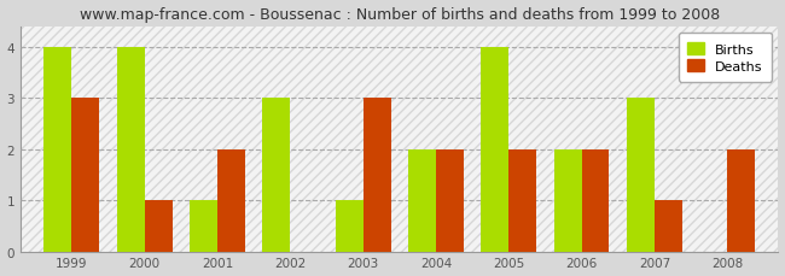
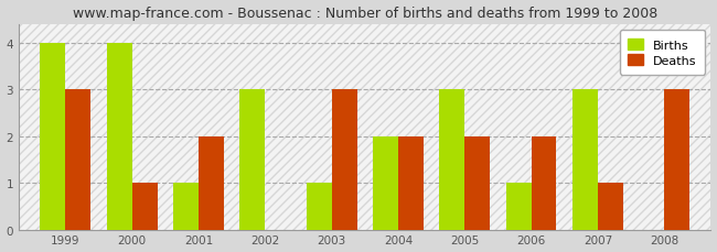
Births/2005: 4 -> 3
Births/2006: 2 -> 1
Deaths/2008: 2 -> 3
